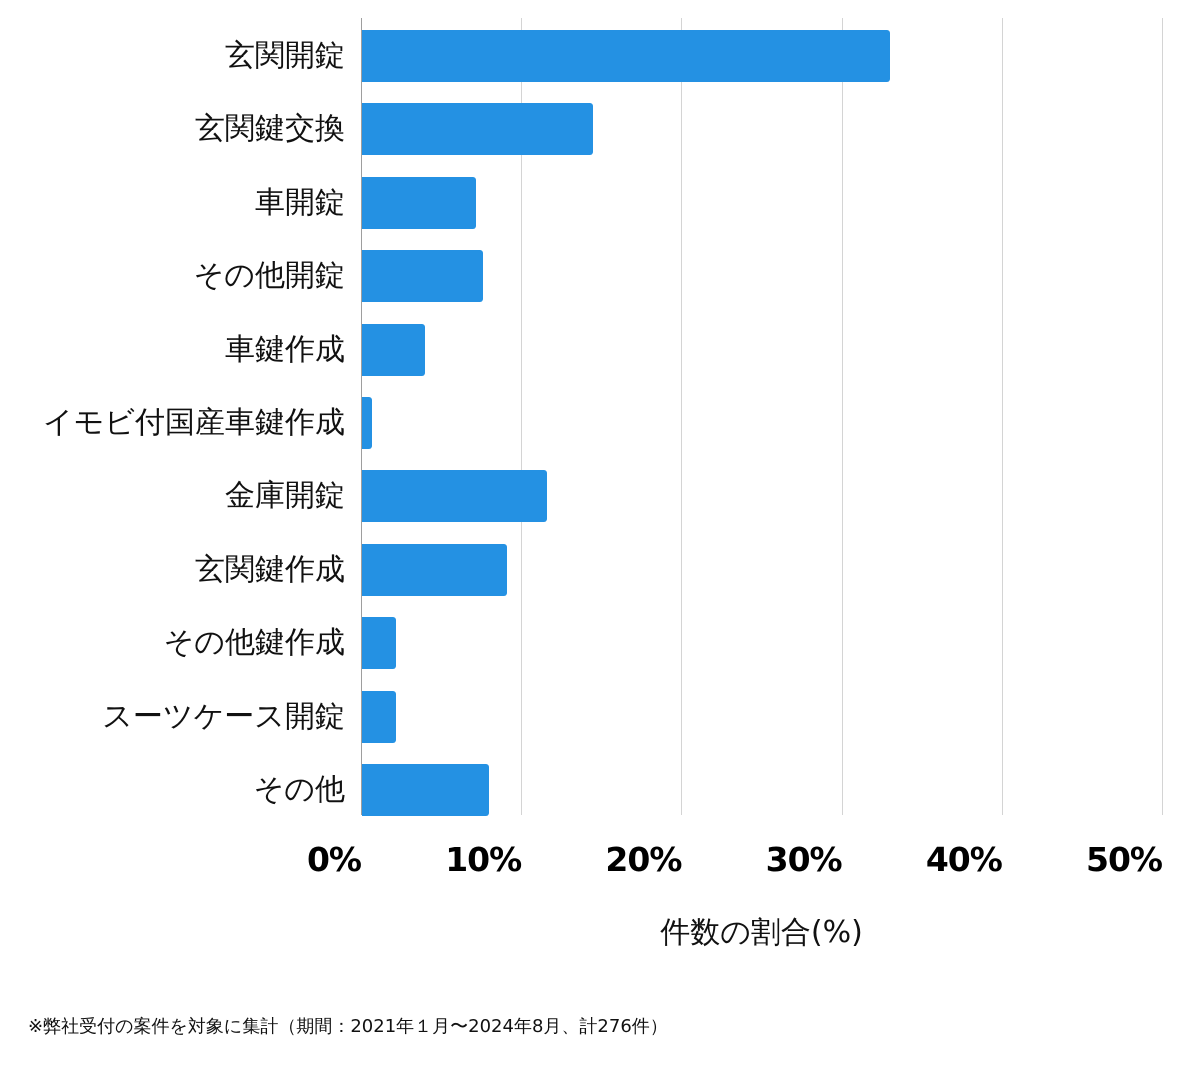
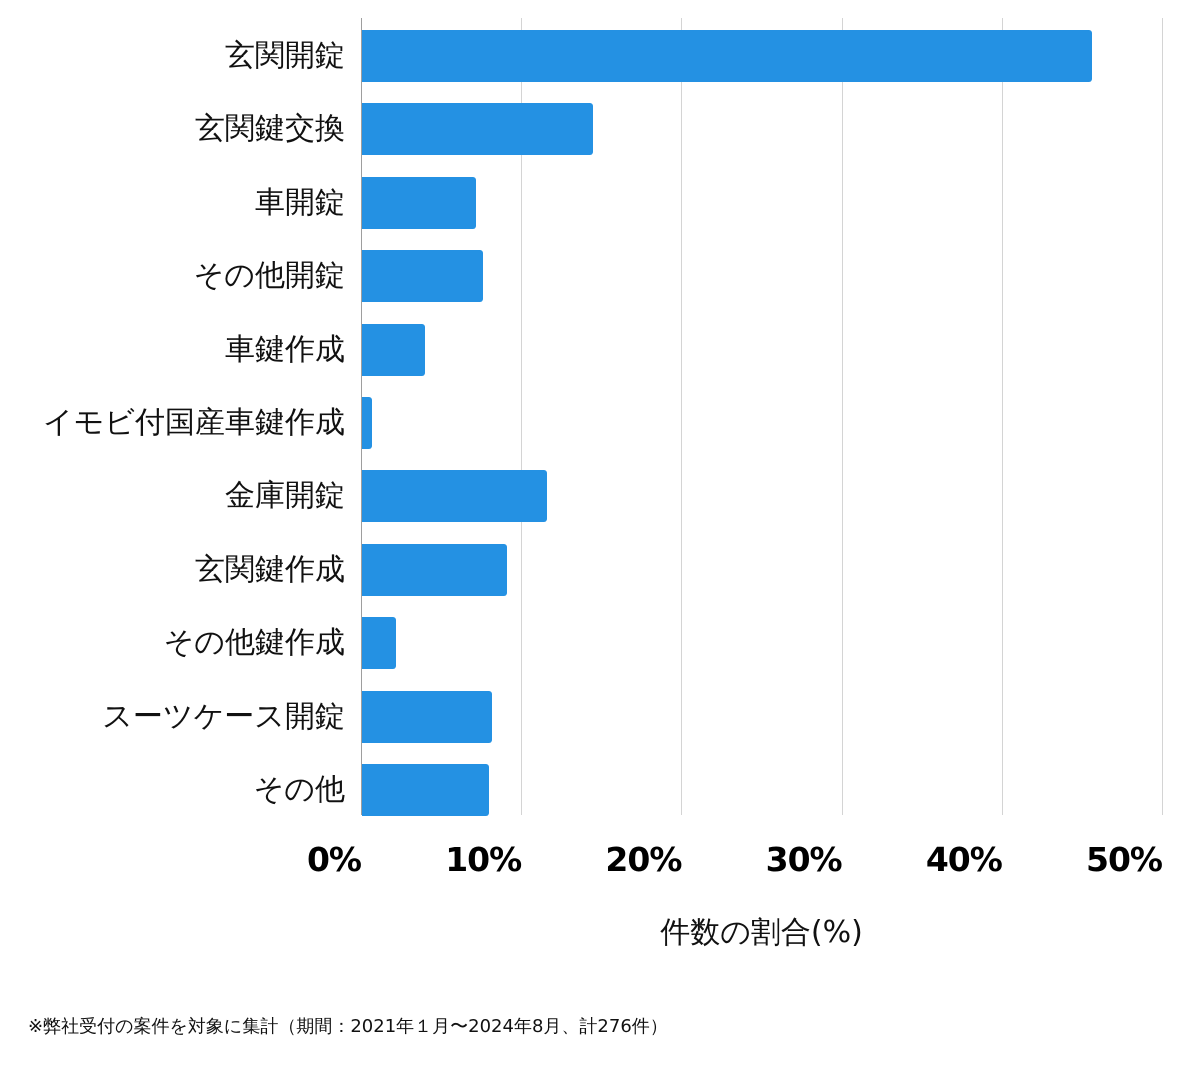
玄関開錠: 33.0% -> 45.6%
スーツケース開錠: 2.2% -> 8.2%
